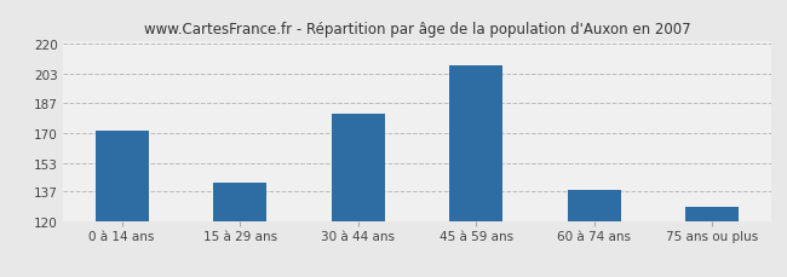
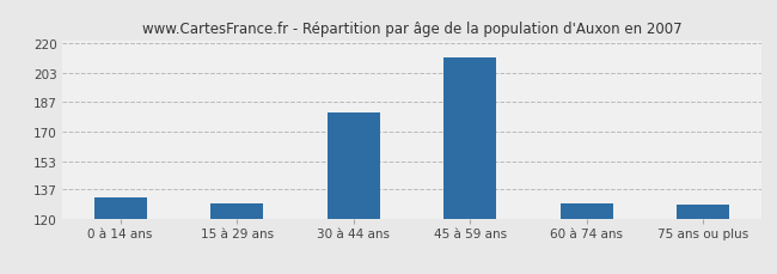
0 à 14 ans: 171 -> 132
15 à 29 ans: 142 -> 129
45 à 59 ans: 208 -> 212
60 à 74 ans: 138 -> 129
